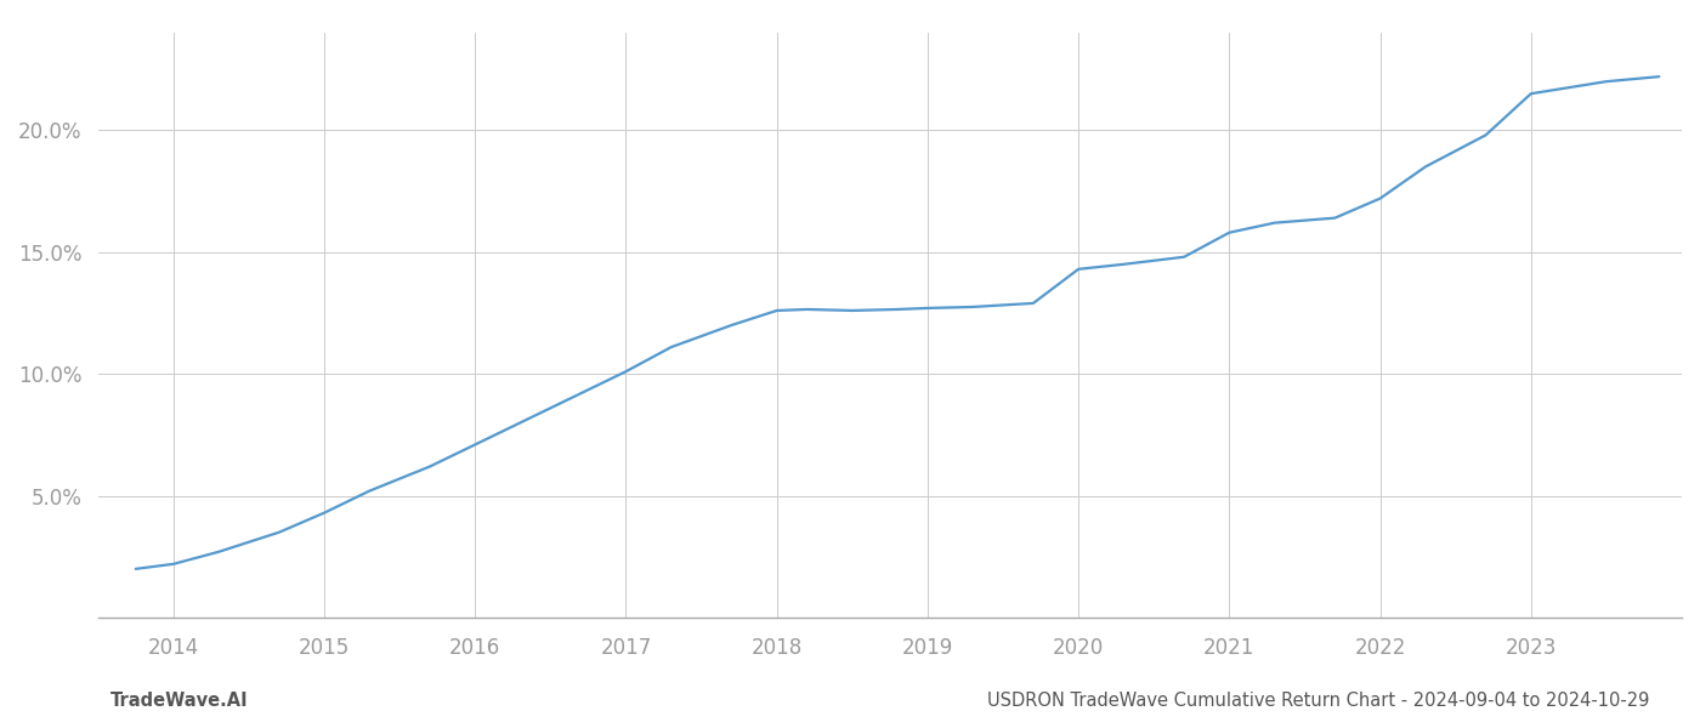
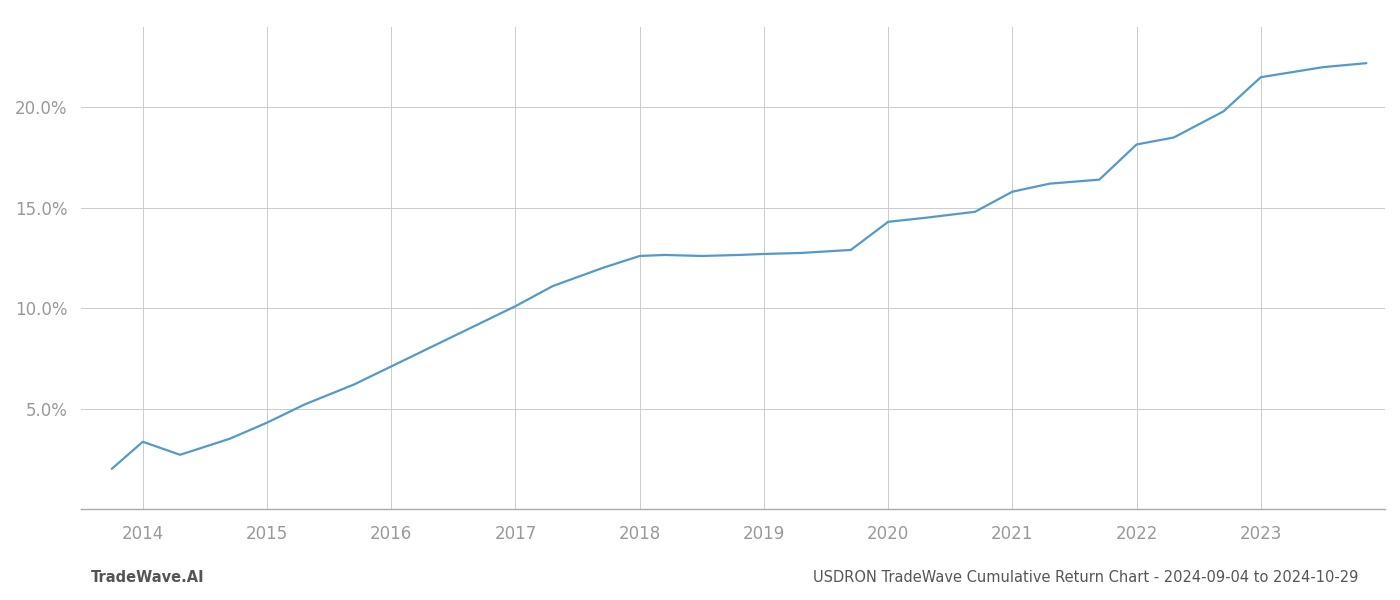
2014: 2.20% -> 3.35%
2022: 17.20% -> 18.15%
